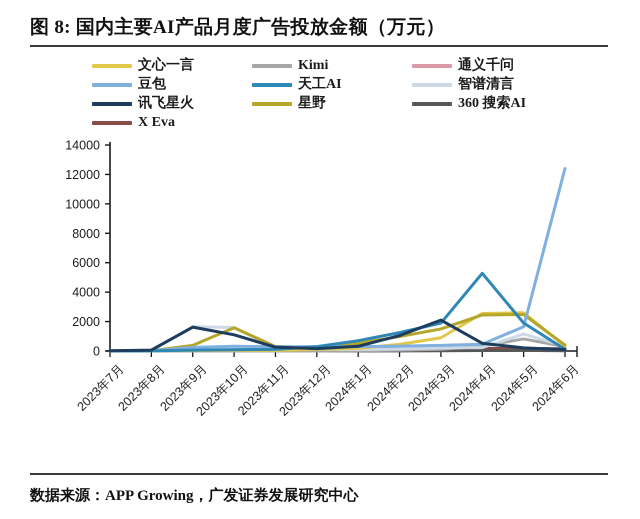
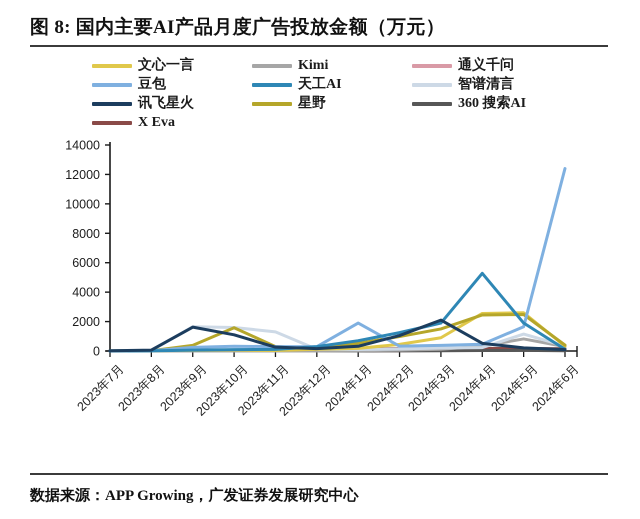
智谱清言/2023年11月: 200 -> 1300
豆包/2024年1月: 300 -> 1900
